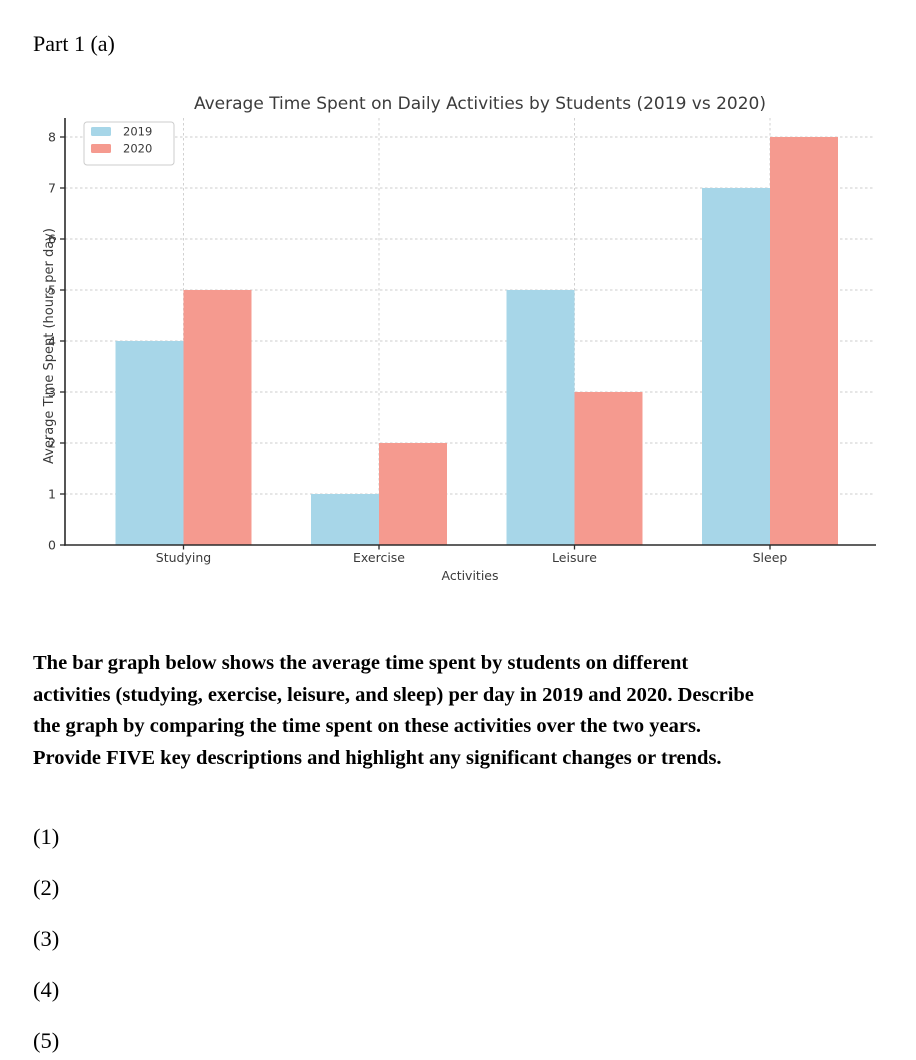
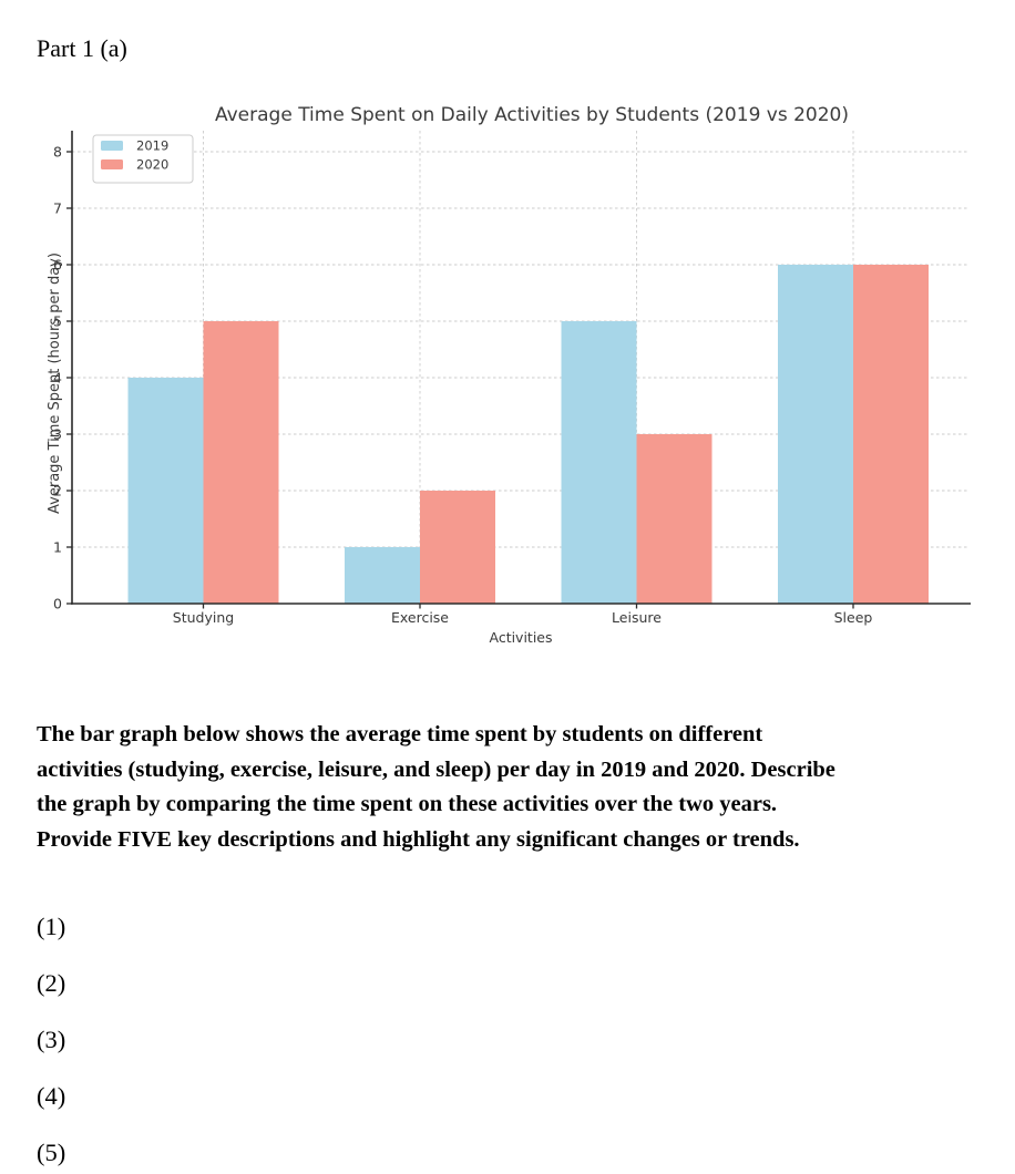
2019/Sleep: 7 -> 6
2020/Sleep: 8 -> 6
